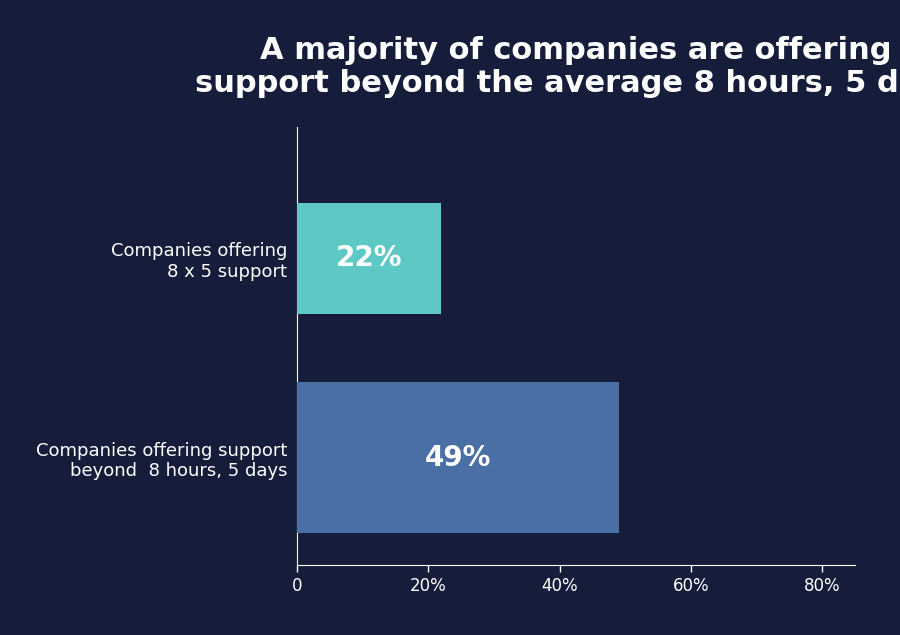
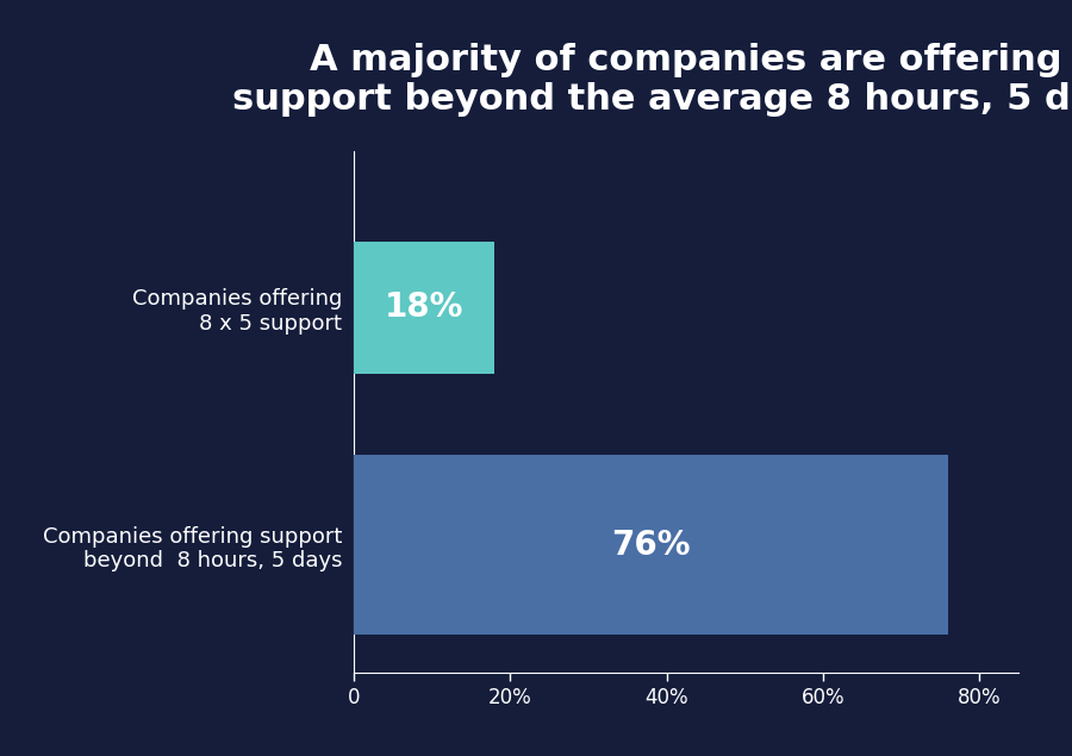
Companies offering 8 x 5 support: 22% -> 18%
Companies offering support beyond 8 hours, 5 days: 49% -> 76%
